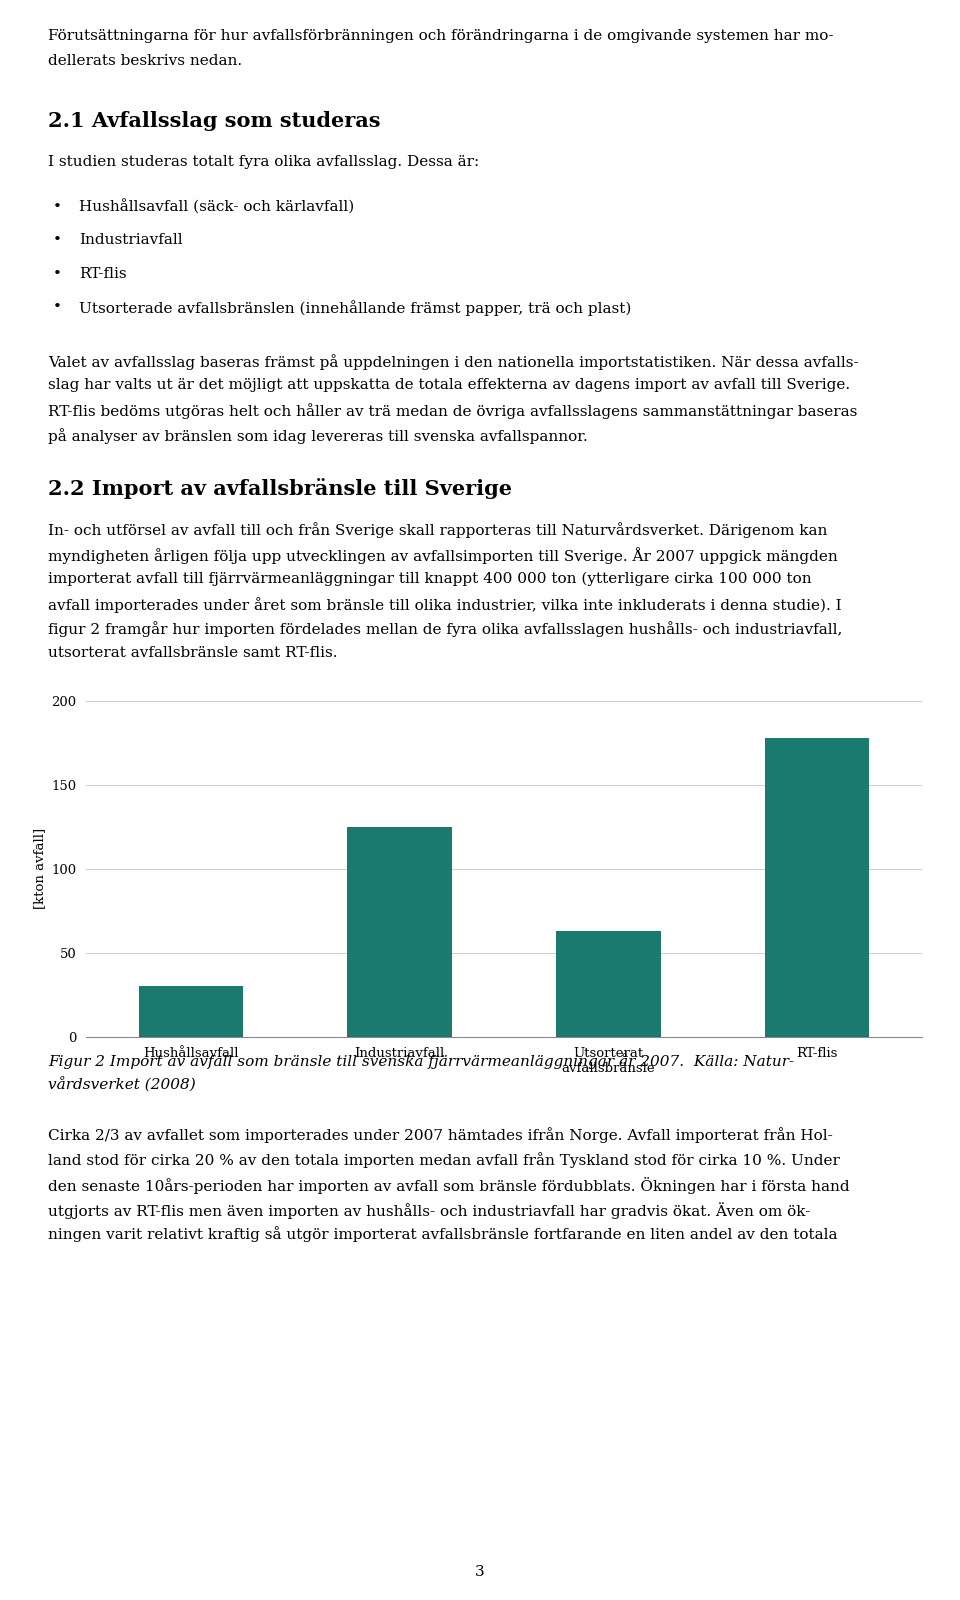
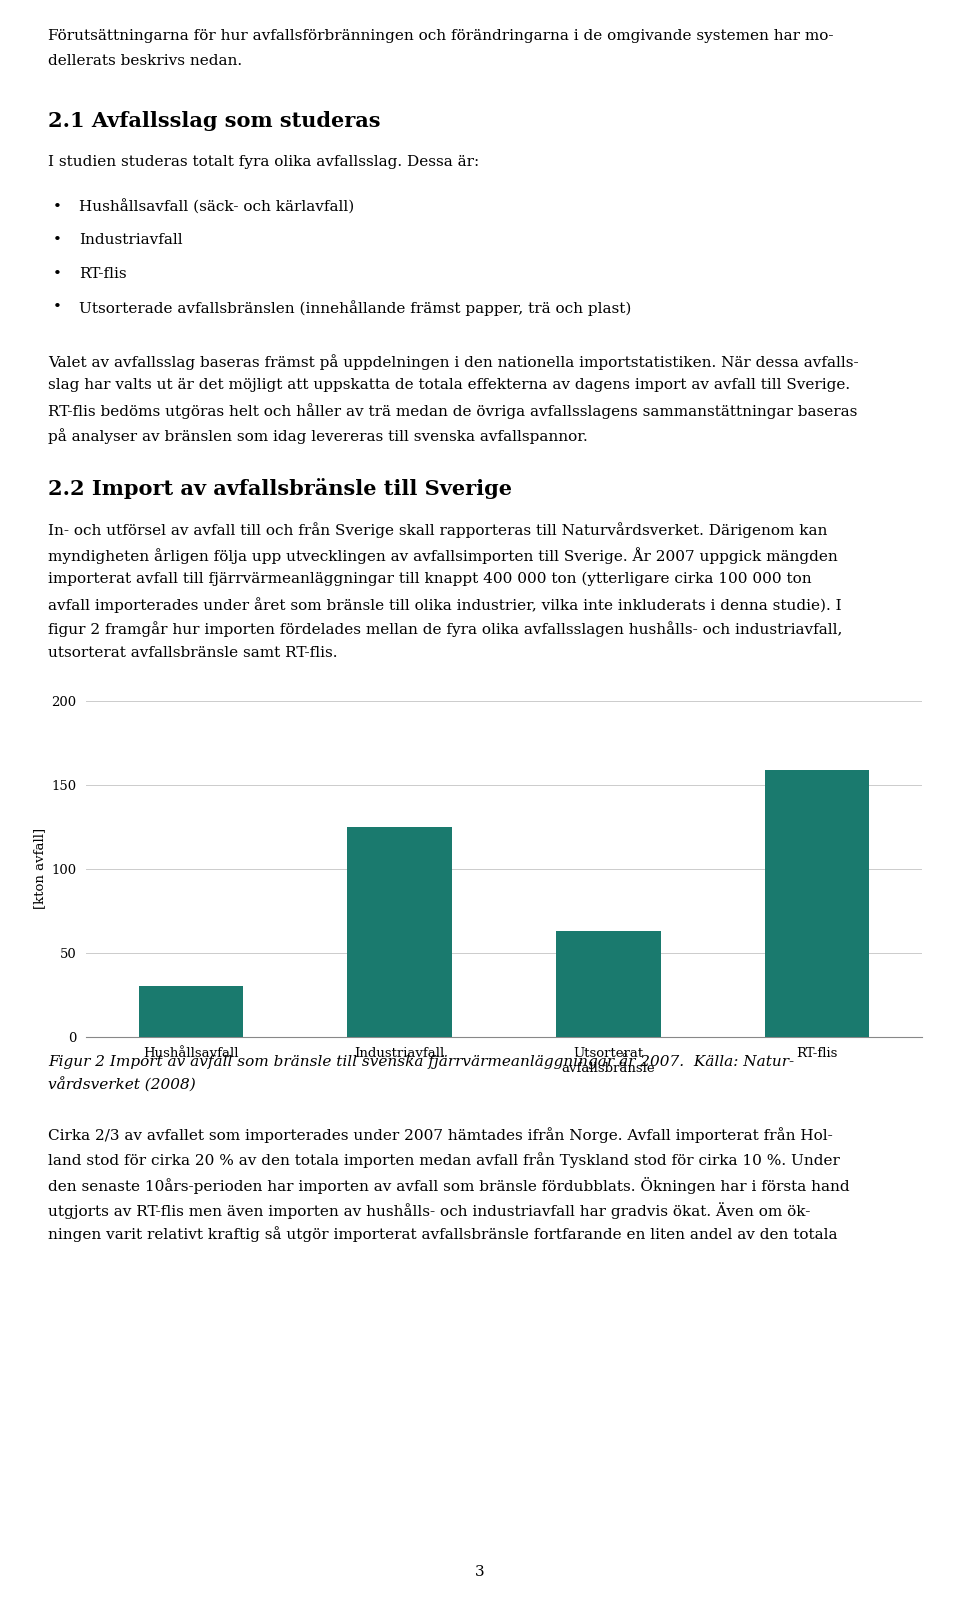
RT-flis: 178 -> 159
